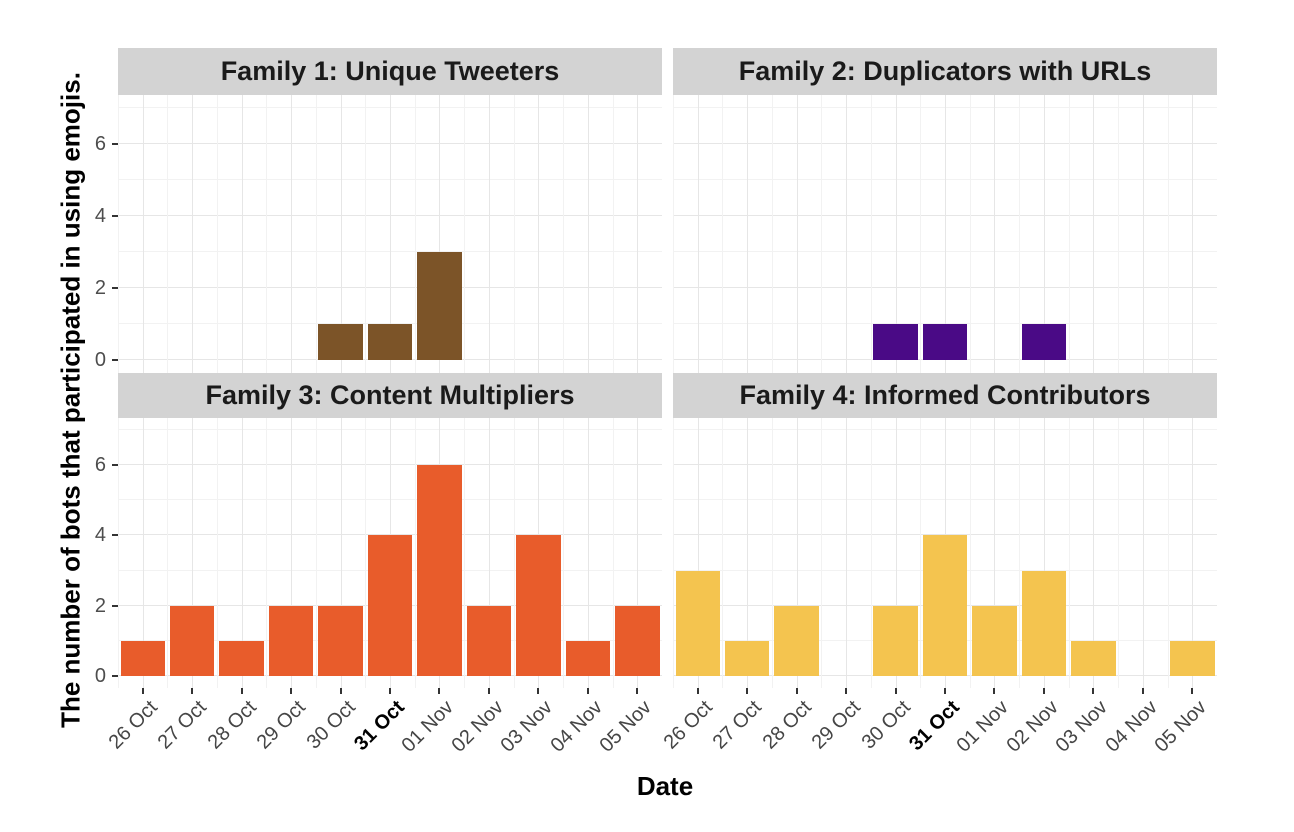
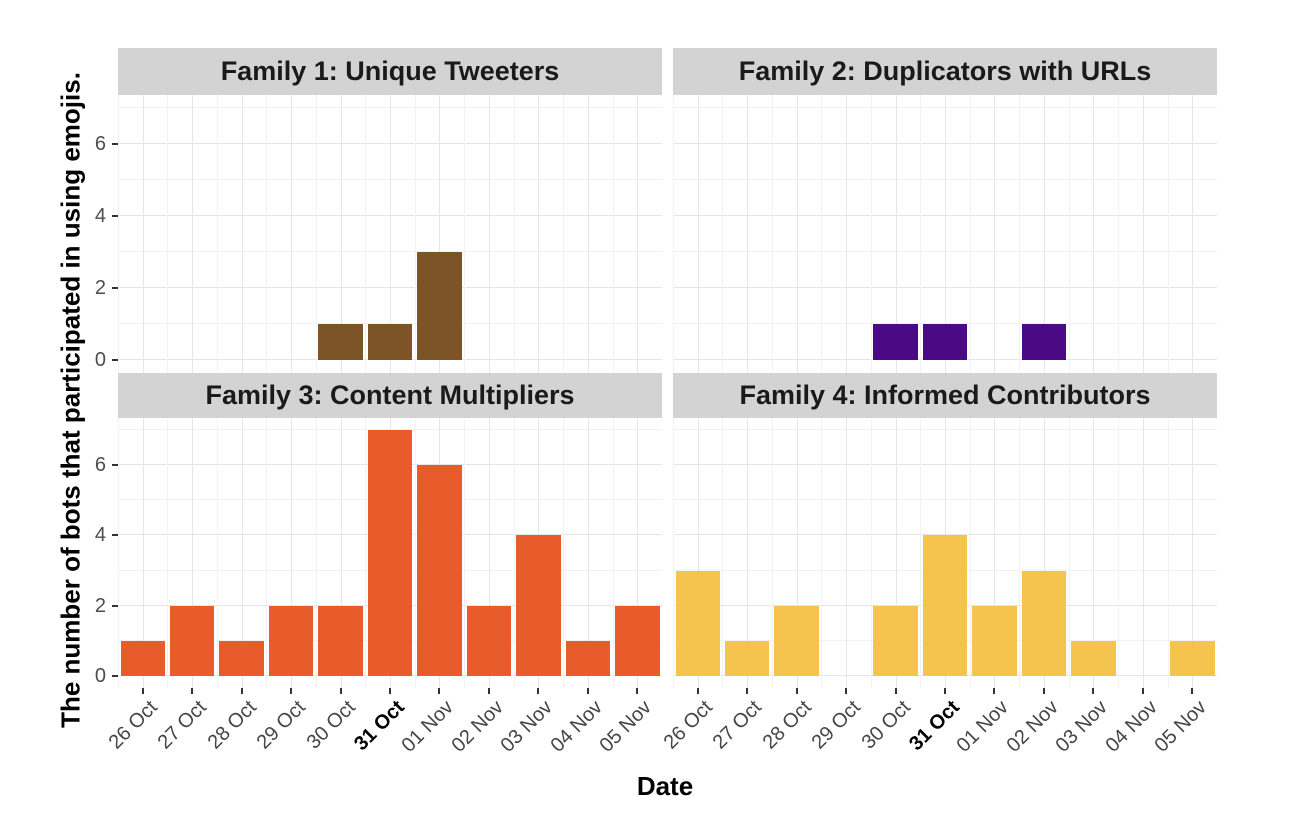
Family 3: Content Multipliers/31 Oct: 4 -> 7
